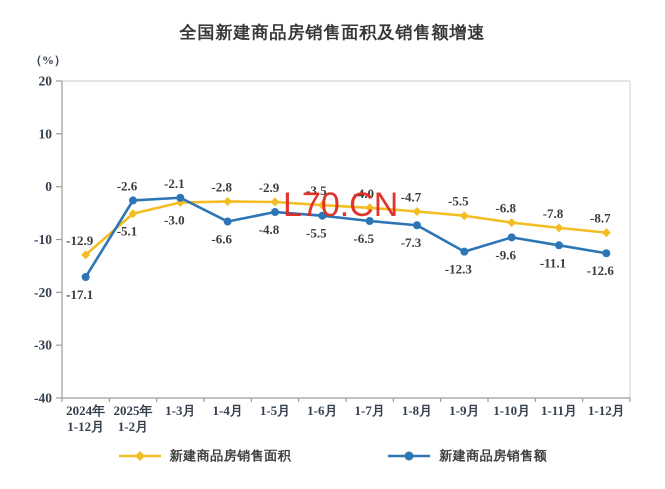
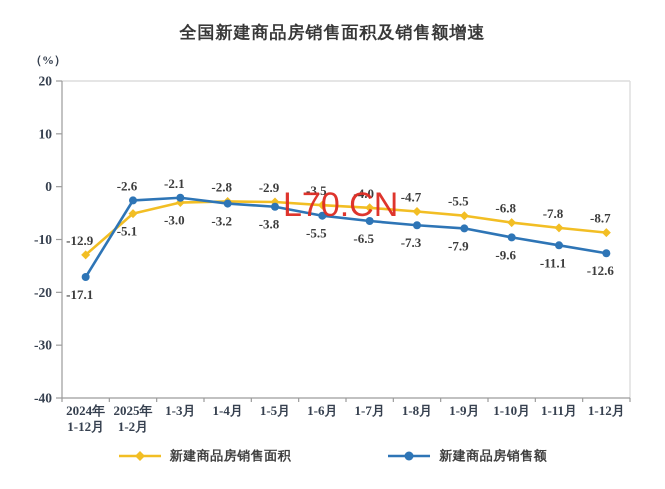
新建商品房销售额/1-4月: -6.6 -> -3.2
新建商品房销售额/1-5月: -4.8 -> -3.8
新建商品房销售额/1-9月: -12.3 -> -7.9
